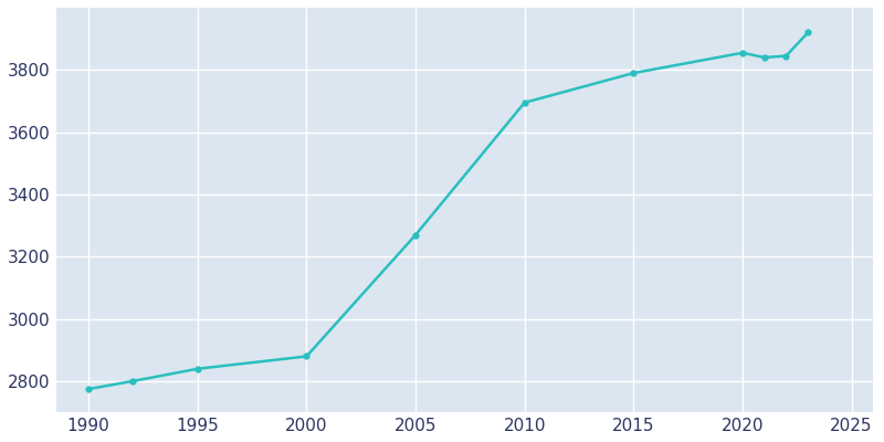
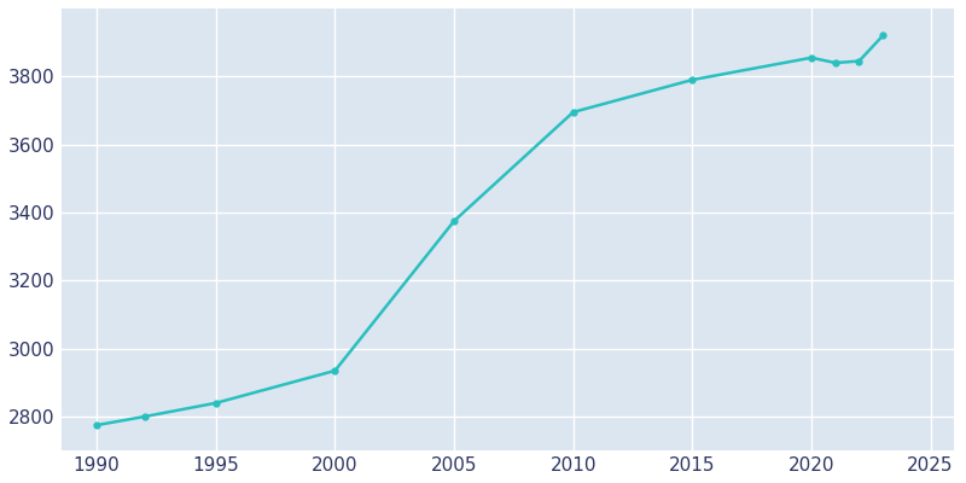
2000: 2880 -> 2935
2005: 3270 -> 3375
